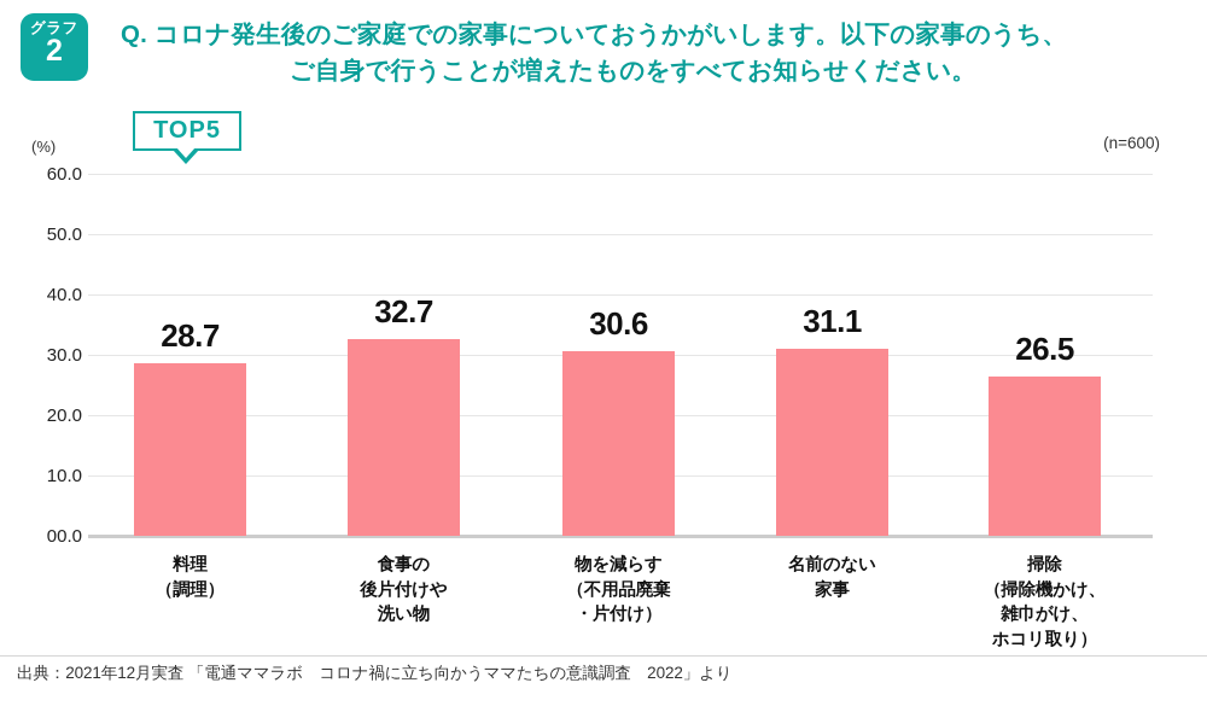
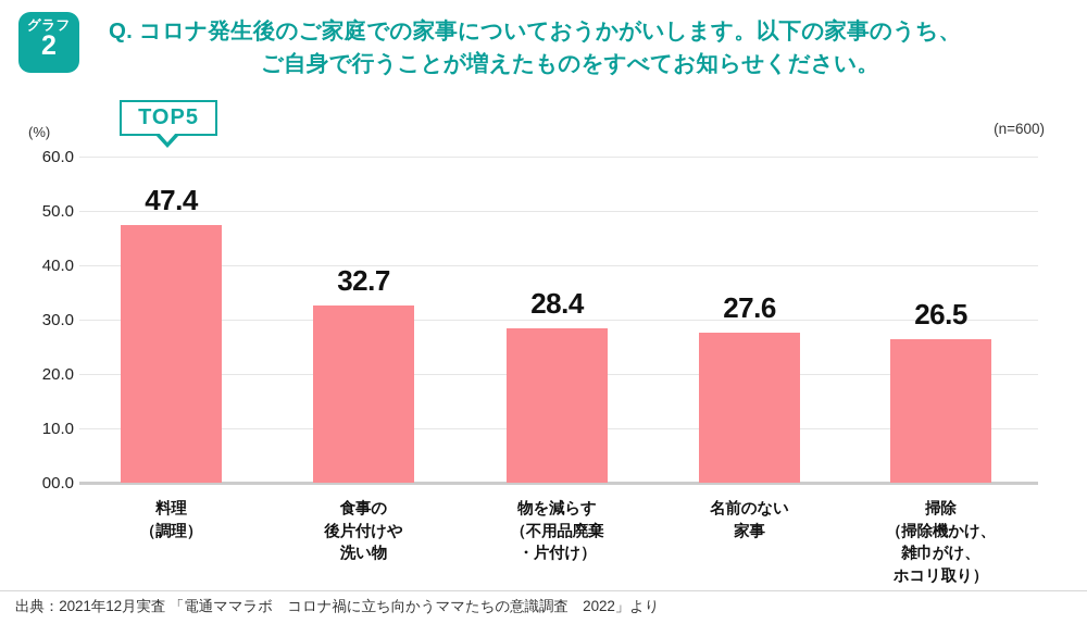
料理 （調理）: 28.7 -> 47.4
物を減らす （不用品廃棄 ・片付け）: 30.6 -> 28.4
名前のない 家事: 31.1 -> 27.6
